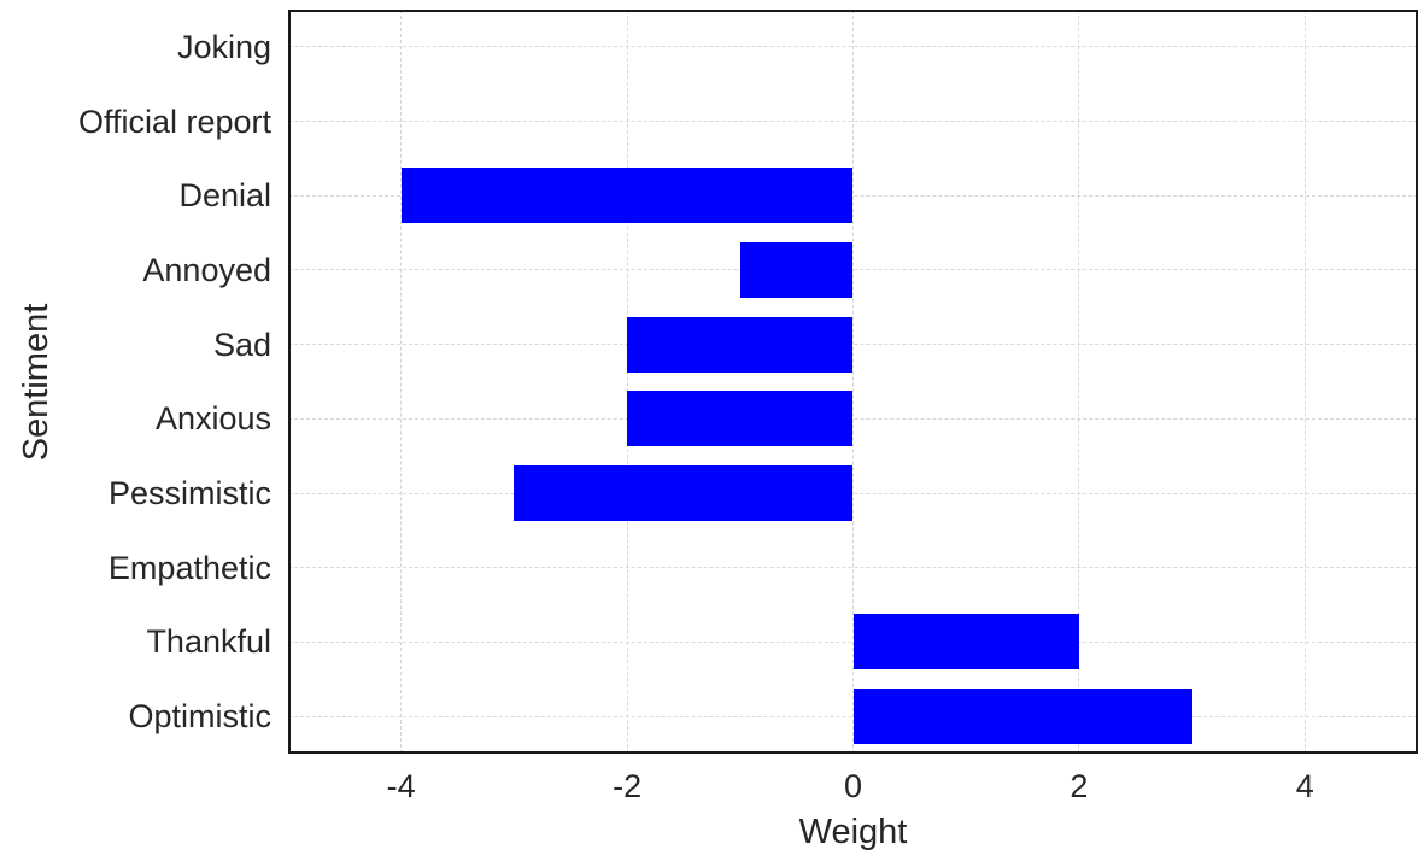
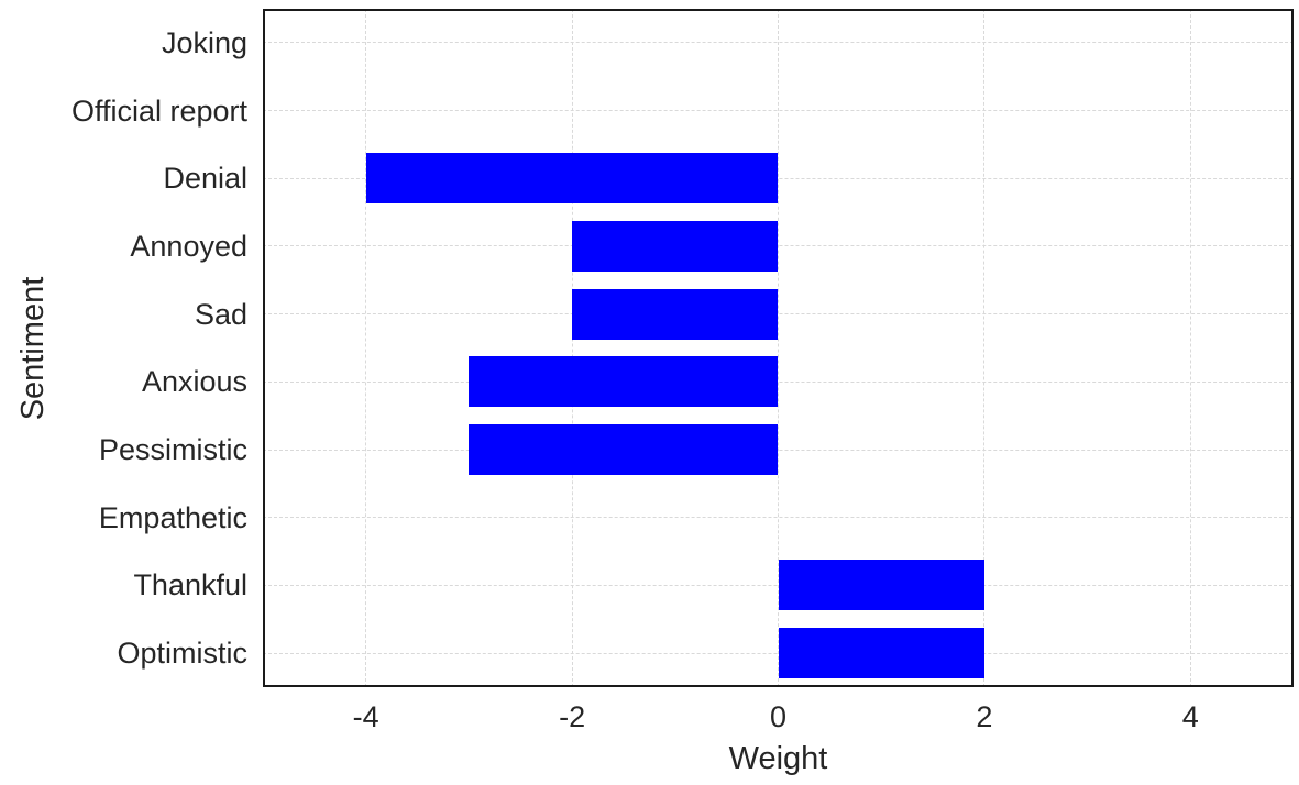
Annoyed: -1 -> -2
Anxious: -2 -> -3
Optimistic: 3 -> 2
